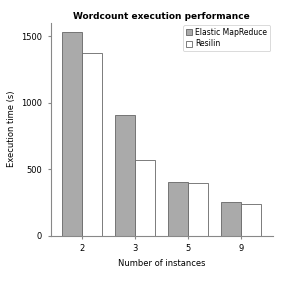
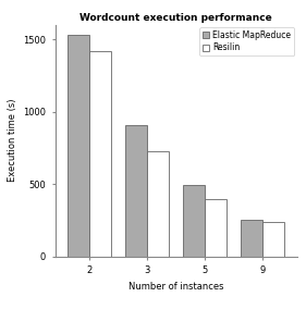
Resilin/2: 1370 -> 1420
Resilin/3: 570 -> 730
Elastic MapReduce/5: 400 -> 490
